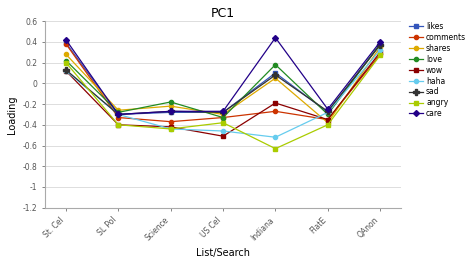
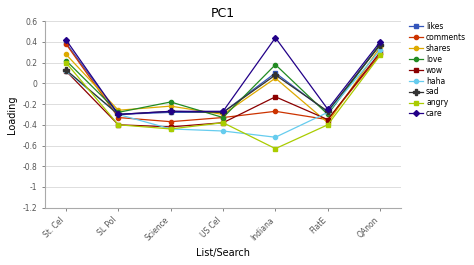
wow/US Cel: -0.51 -> -0.38
wow/Indiana: -0.19 -> -0.13
